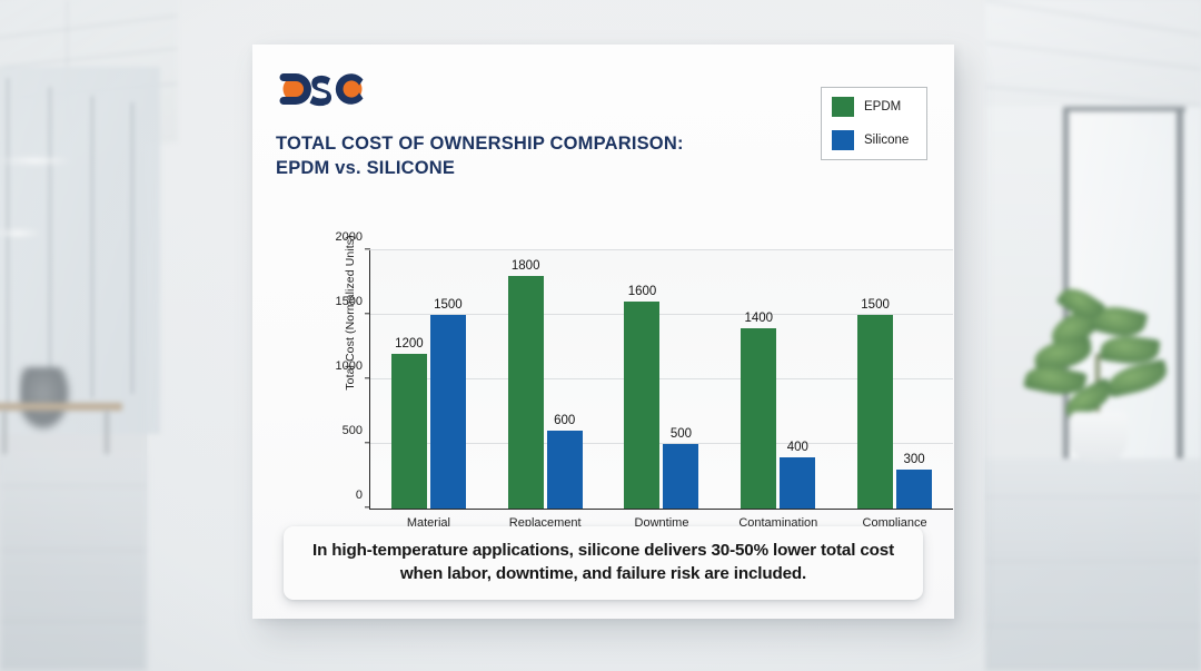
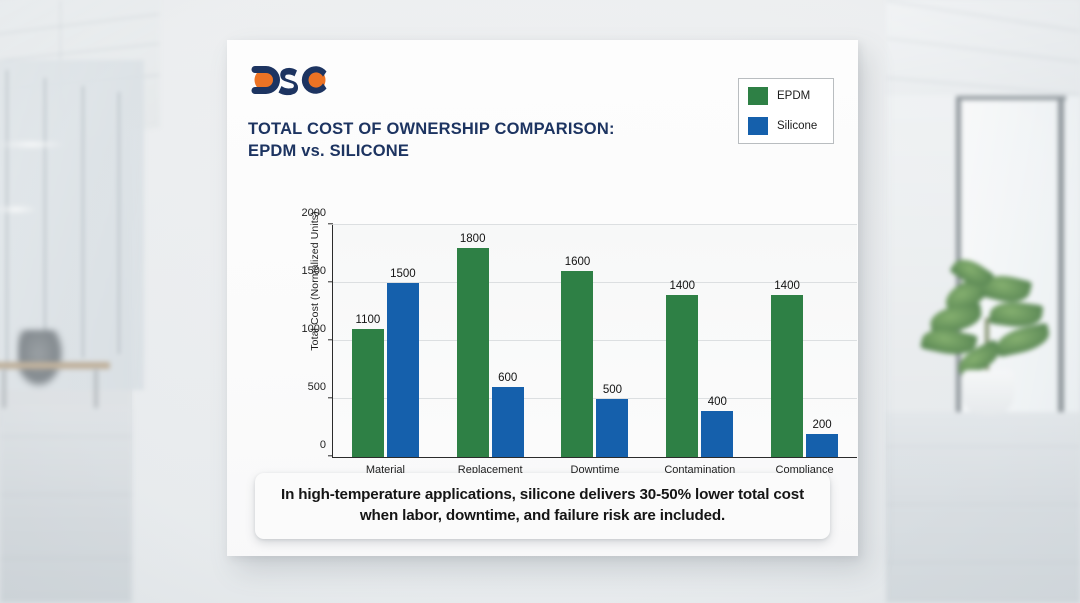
EPDM/Material Cost: 1200 -> 1100
EPDM/Compliance Risk: 1500 -> 1400
Silicone/Compliance Risk: 300 -> 200
